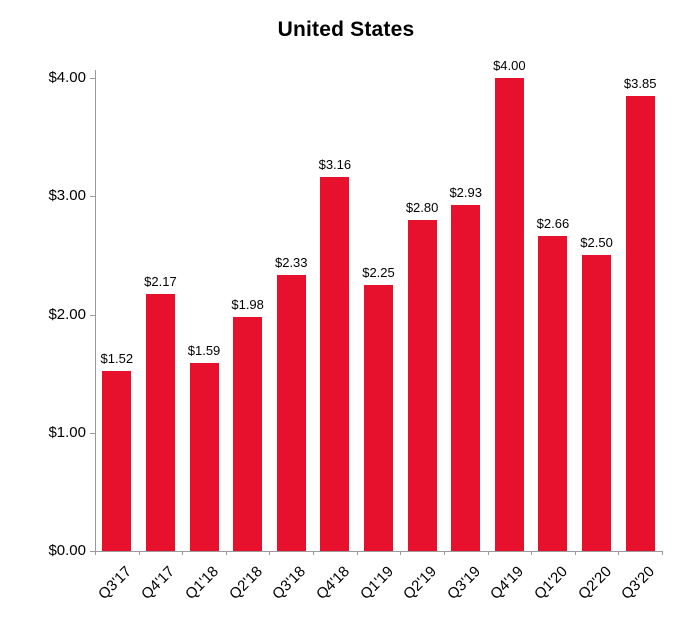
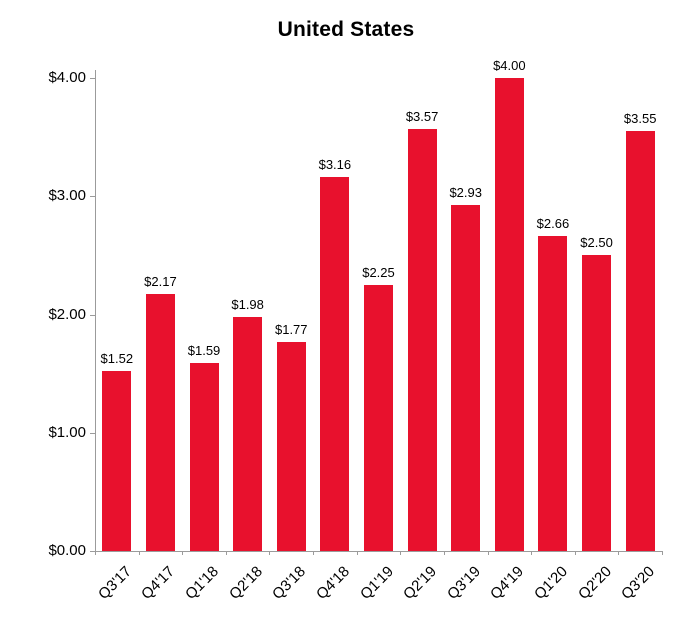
Q3'18: $2.33 -> $1.77
Q2'19: $2.80 -> $3.57
Q3'20: $3.85 -> $3.55
